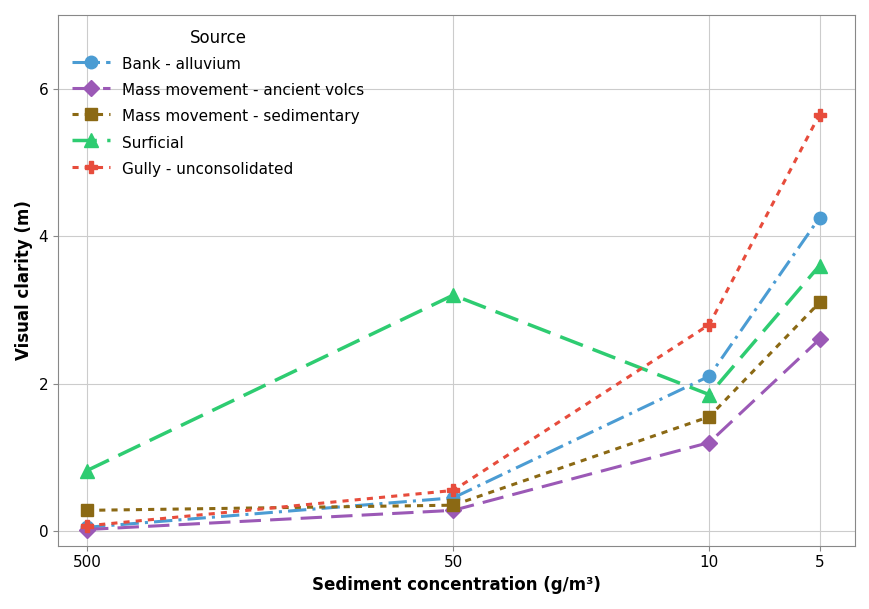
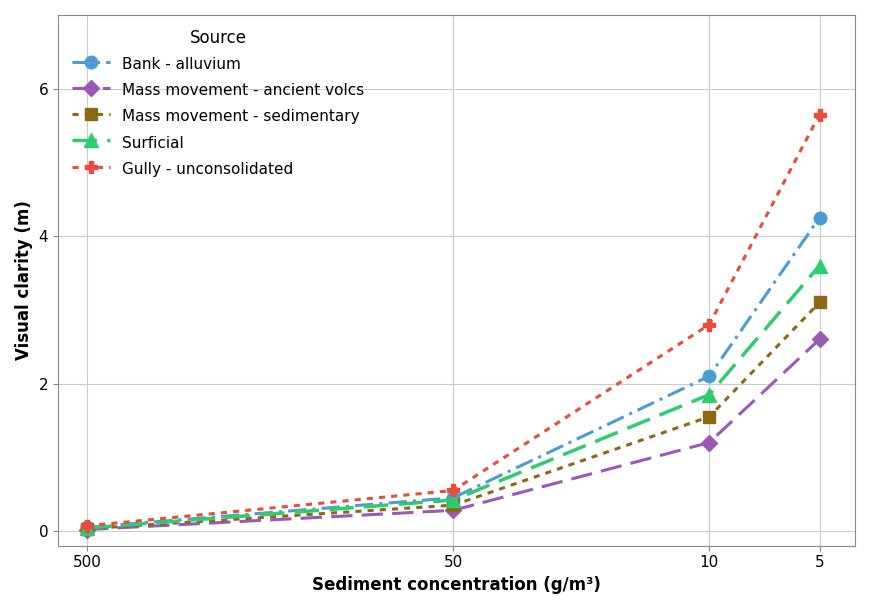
Mass movement - sedimentary/500: 0.28 -> 0.03
Surficial/500: 0.82 -> 0.04
Surficial/50: 3.20 -> 0.42
